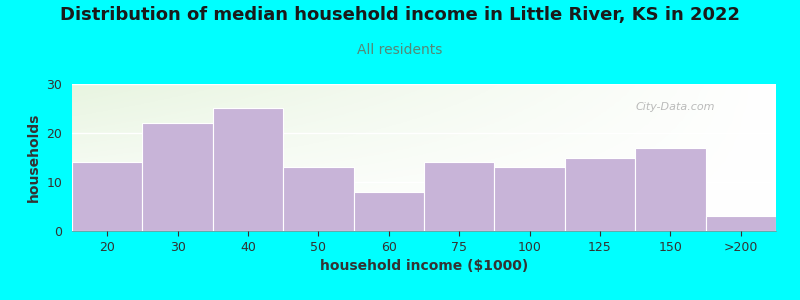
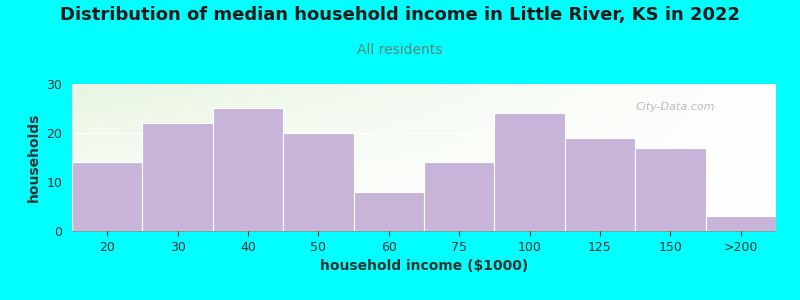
50: 13 -> 20
100: 13 -> 24
125: 15 -> 19
